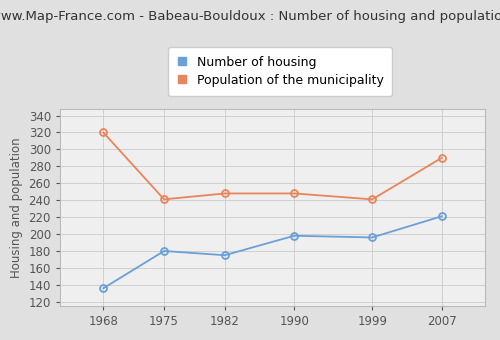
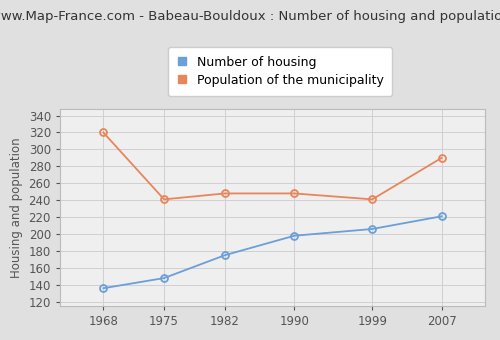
Number of housing/1975: 180 -> 148
Number of housing/1999: 196 -> 206
